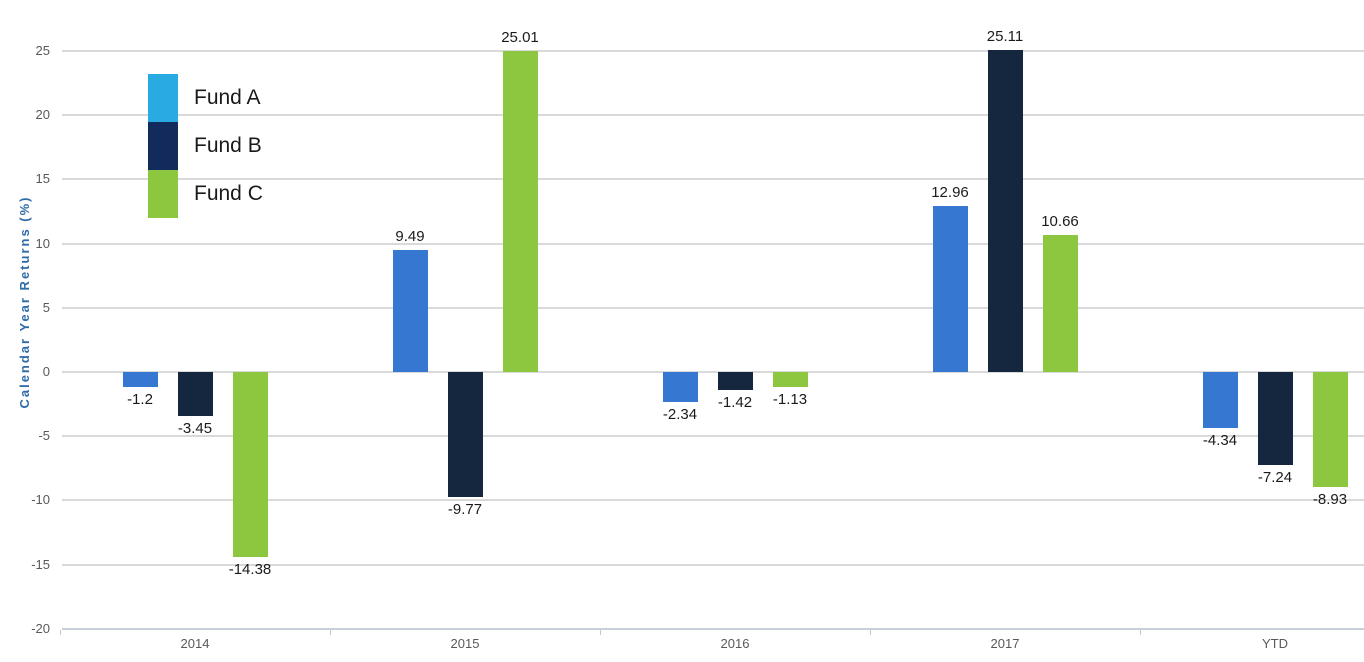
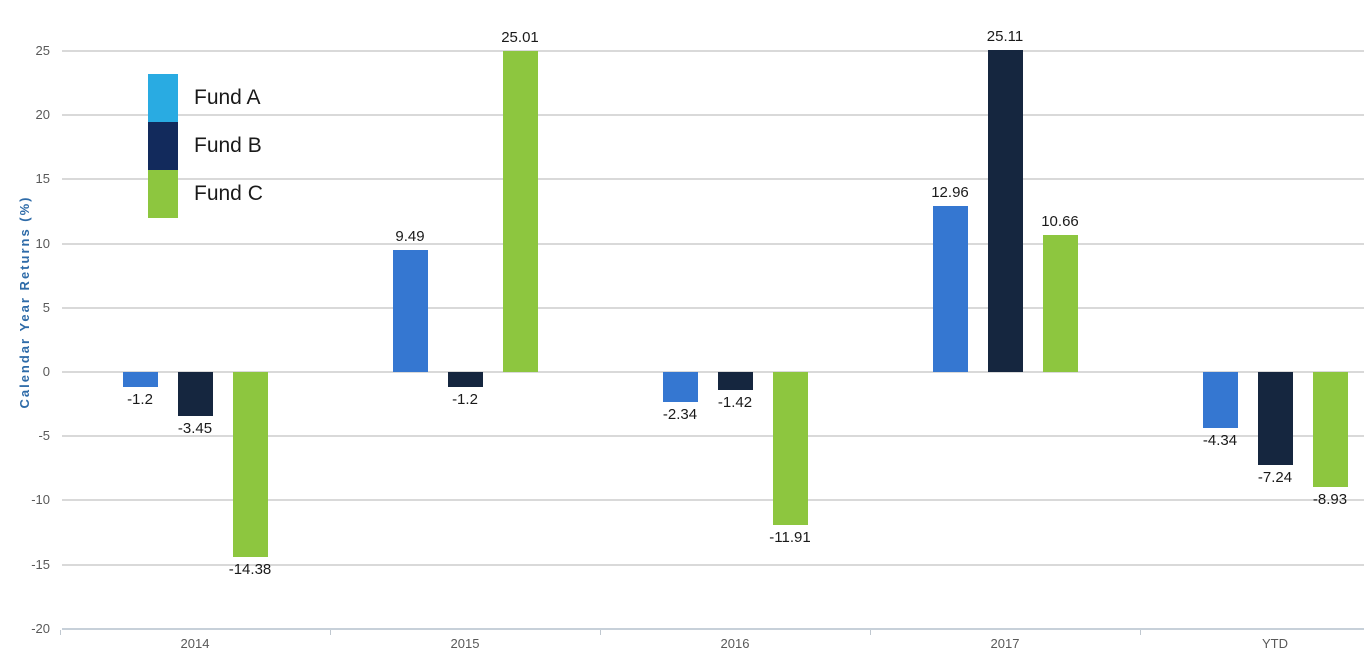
Fund B/2015: -9.77 -> -1.2
Fund C/2016: -1.13 -> -11.91
